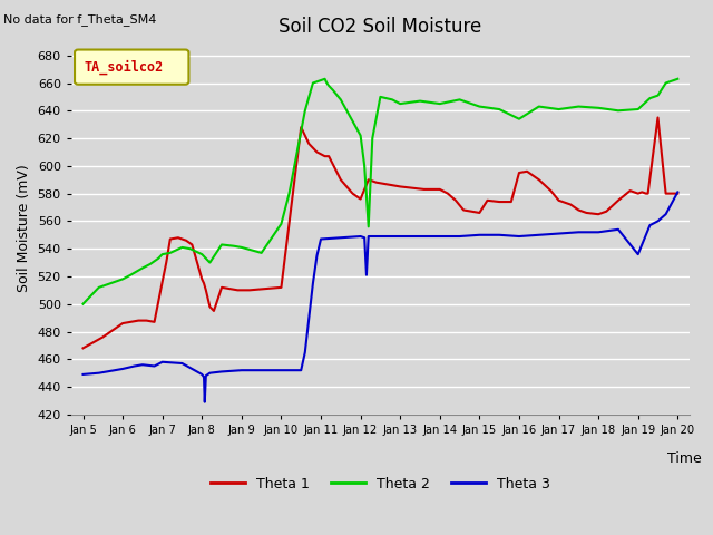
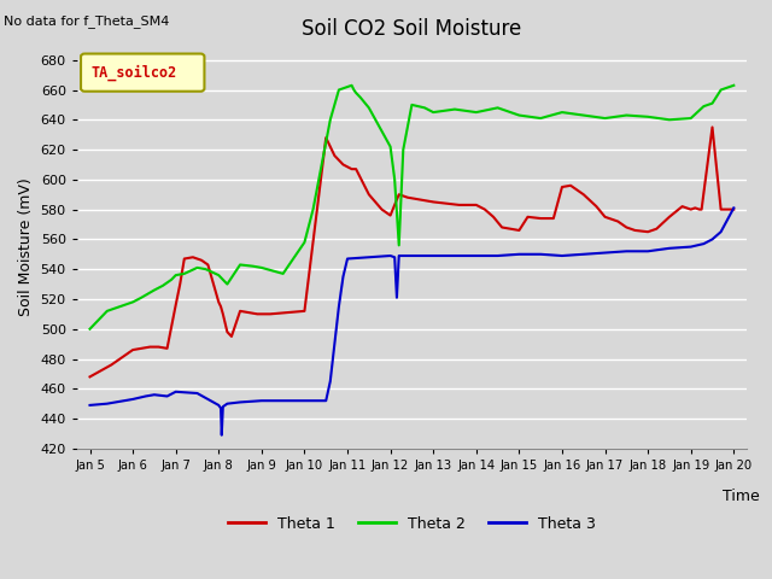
Theta 2/Jan 16: 634 -> 645
Theta 3/Jan 19: 536 -> 555
